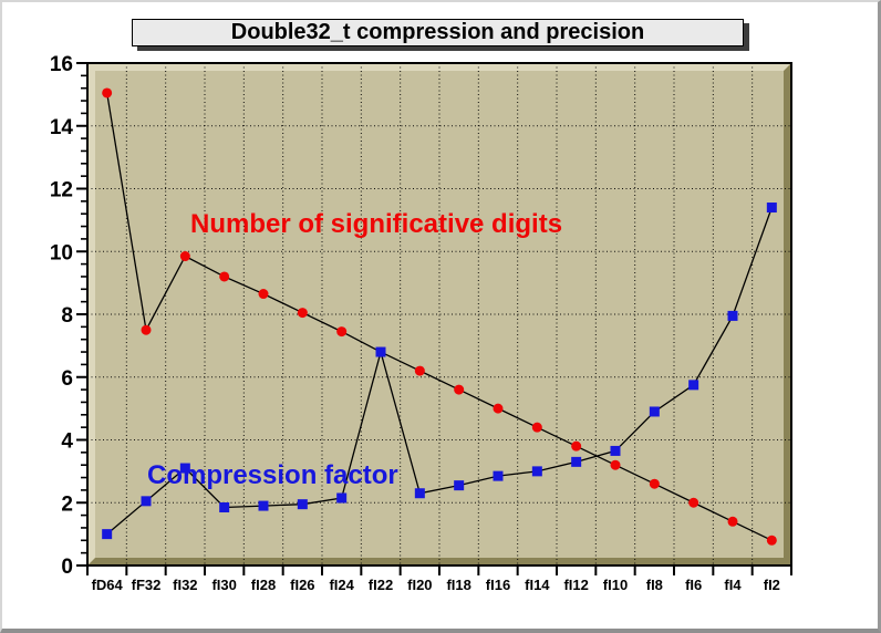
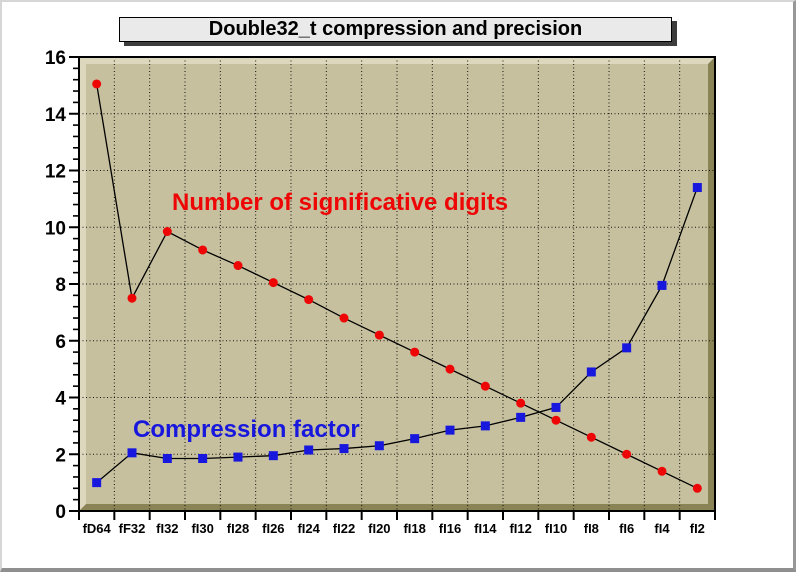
Compression factor/fI32: 3.1 -> 1.9
Compression factor/fI22: 6.8 -> 2.2
